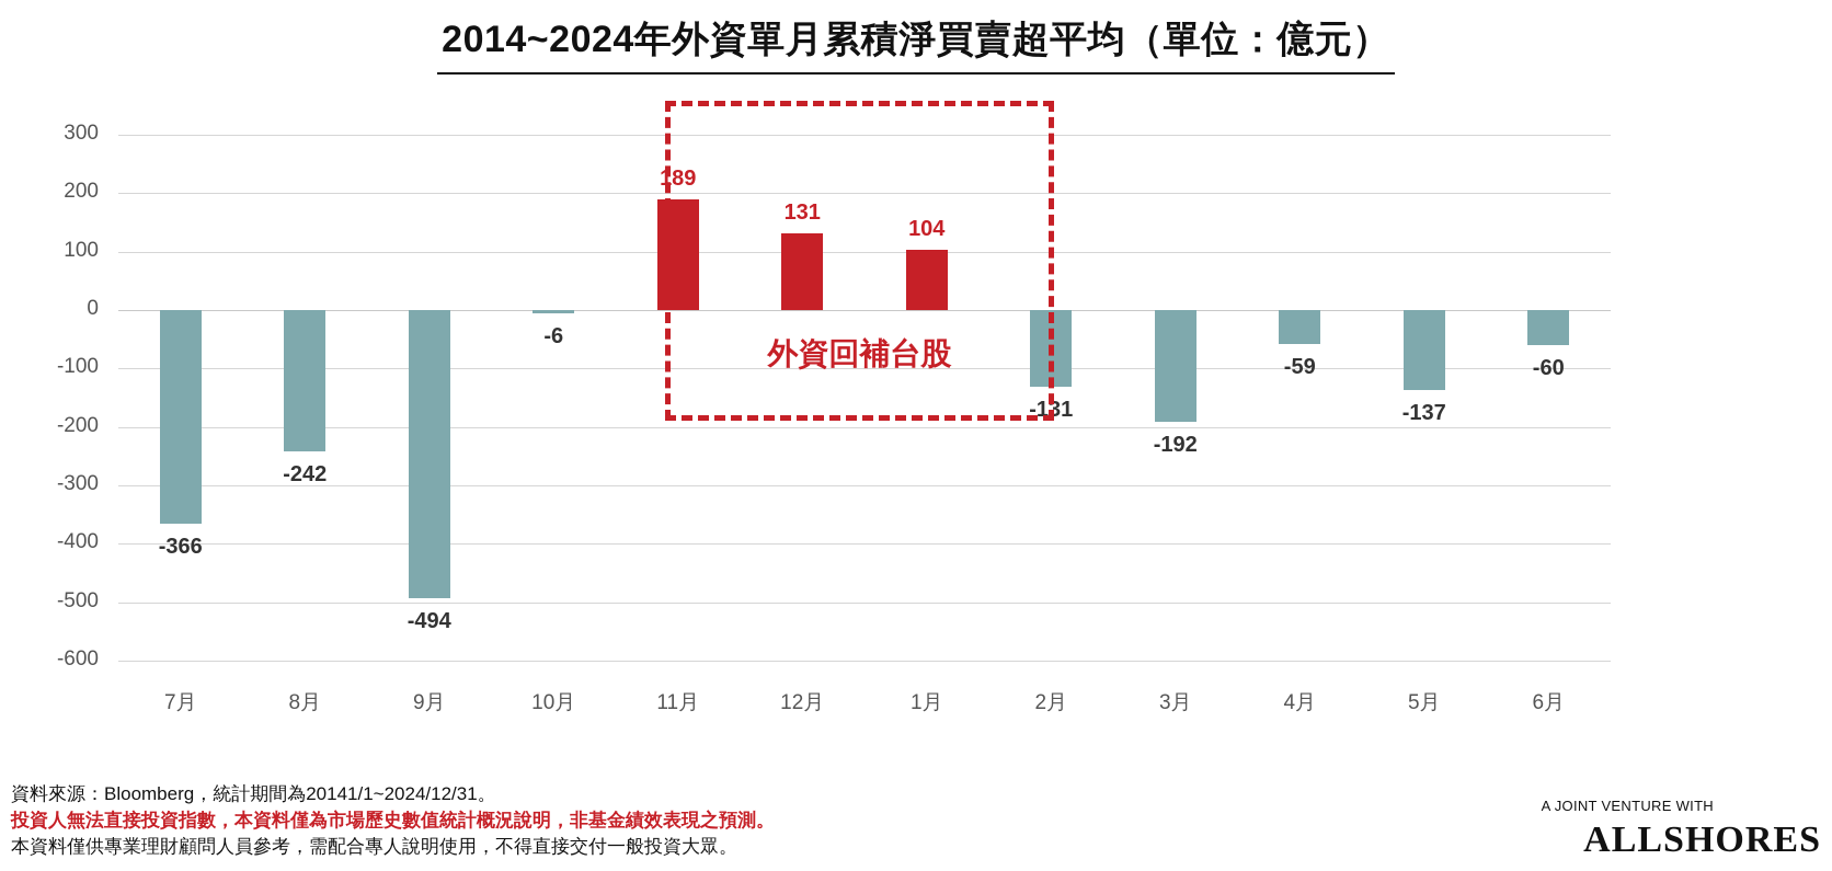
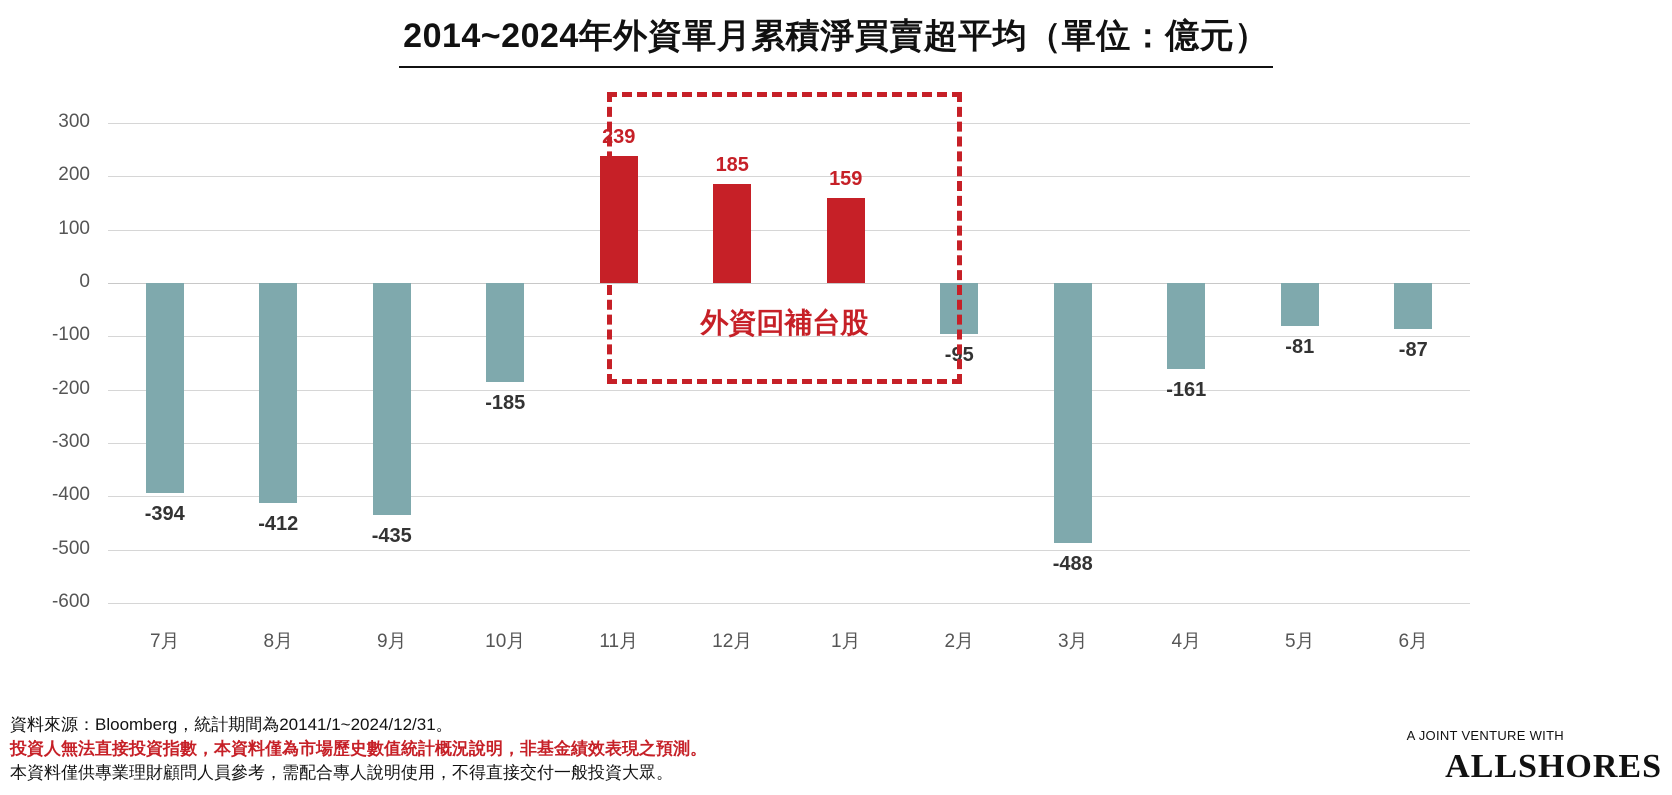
7月: -366 -> -394
8月: -242 -> -412
9月: -494 -> -435
10月: -6 -> -185
11月: 189 -> 239
12月: 131 -> 185
1月: 104 -> 159
2月: -131 -> -95
3月: -192 -> -488
4月: -59 -> -161
5月: -137 -> -81
6月: -60 -> -87
